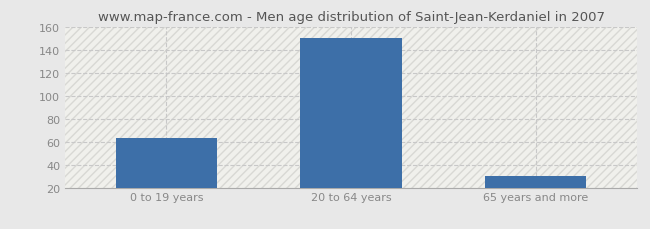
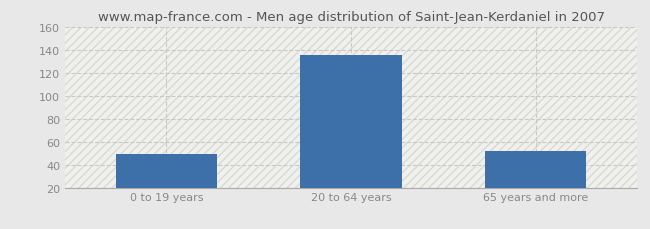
0 to 19 years: 63 -> 49
20 to 64 years: 150 -> 135
65 years and more: 30 -> 52
